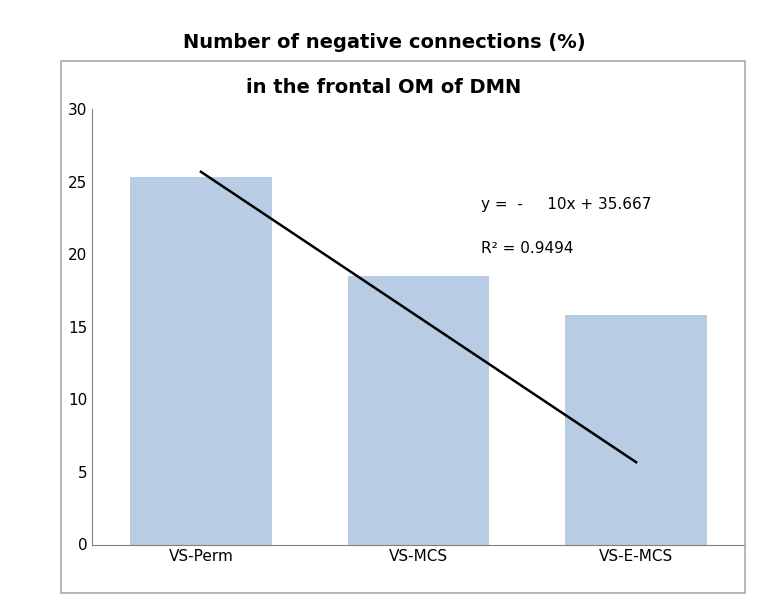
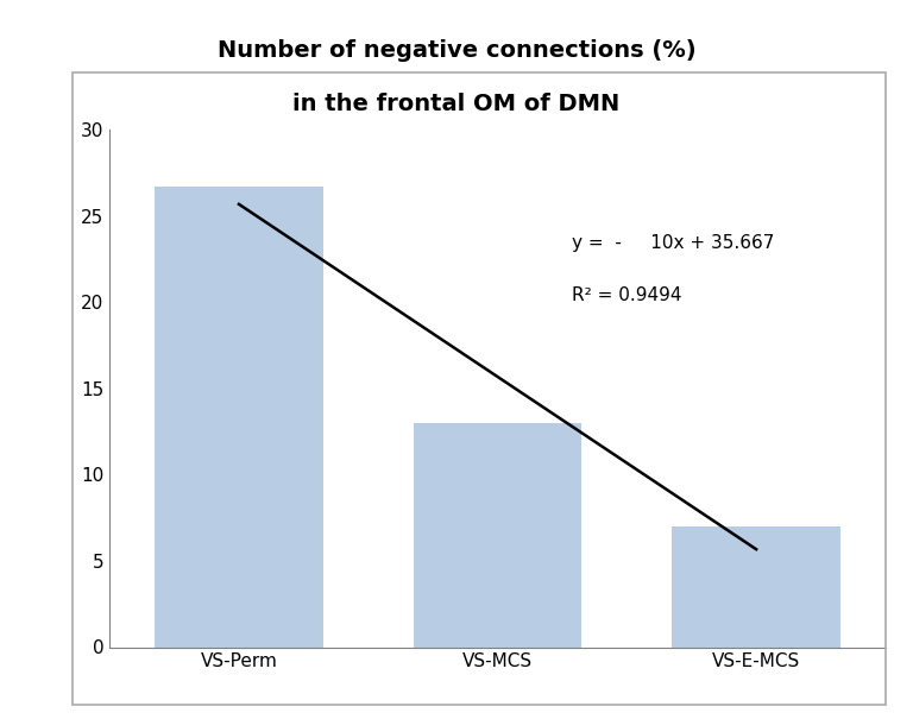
VS-Perm: 25.3 -> 26.7
VS-MCS: 18.5 -> 13.0
VS-E-MCS: 15.8 -> 7.0
